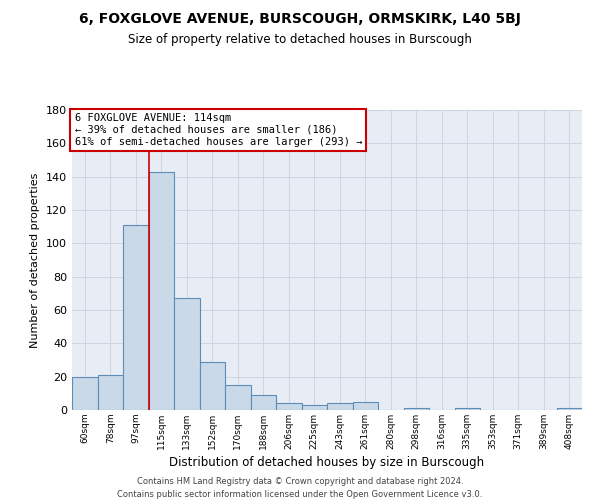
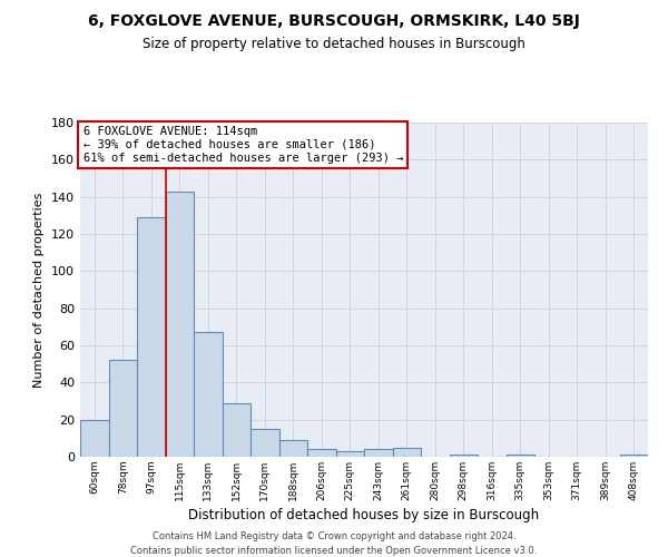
78sqm: 21 -> 52
97sqm: 111 -> 129
